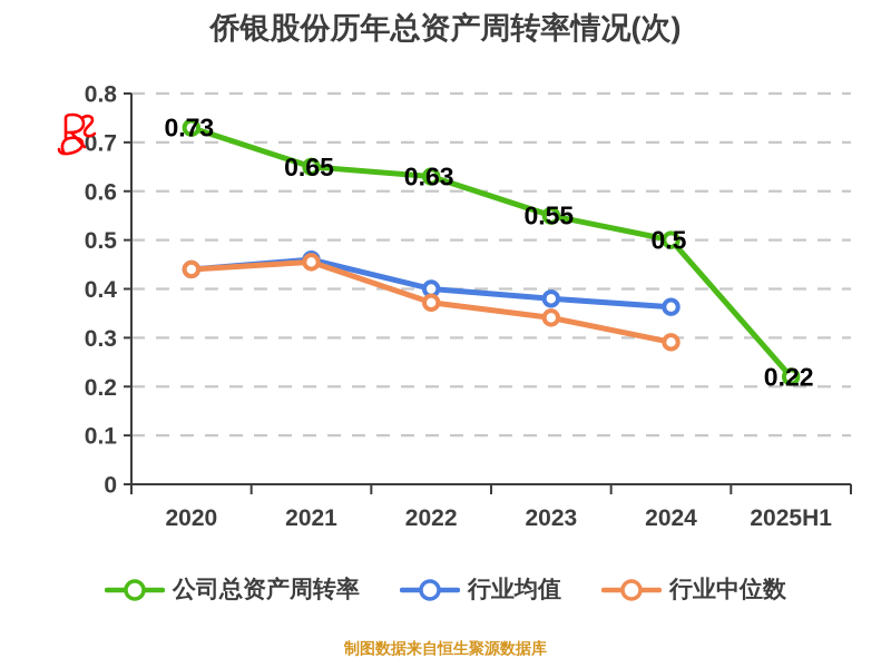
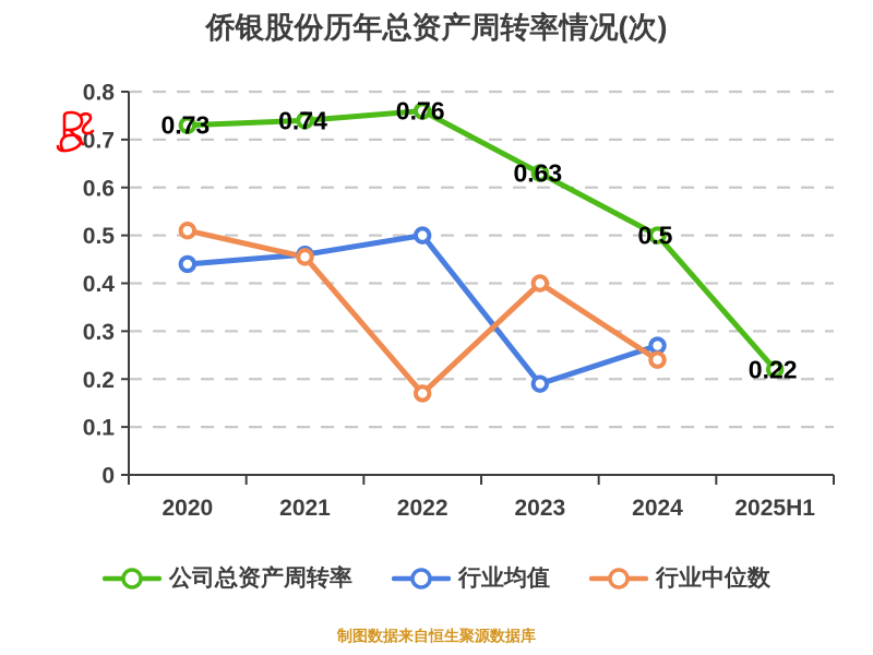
行业中位数/2020: 0.44 -> 0.51
公司总资产周转率/2021: 0.65 -> 0.74
公司总资产周转率/2022: 0.63 -> 0.76
行业均值/2022: 0.40 -> 0.50
行业中位数/2022: 0.37 -> 0.17
公司总资产周转率/2023: 0.55 -> 0.63
行业均值/2023: 0.38 -> 0.19
行业中位数/2023: 0.34 -> 0.40
行业均值/2024: 0.36 -> 0.27
行业中位数/2024: 0.29 -> 0.24
